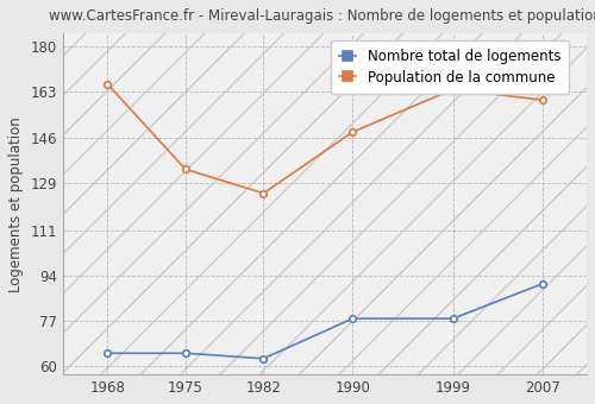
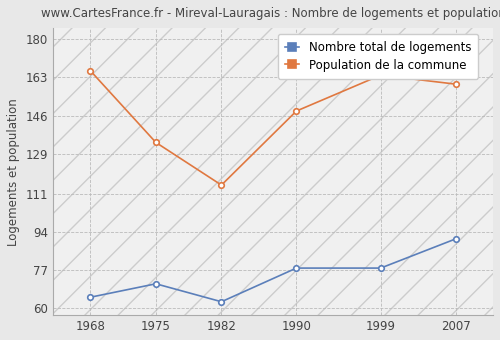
Nombre total de logements/1975: 65 -> 71
Population de la commune/1982: 125 -> 115
